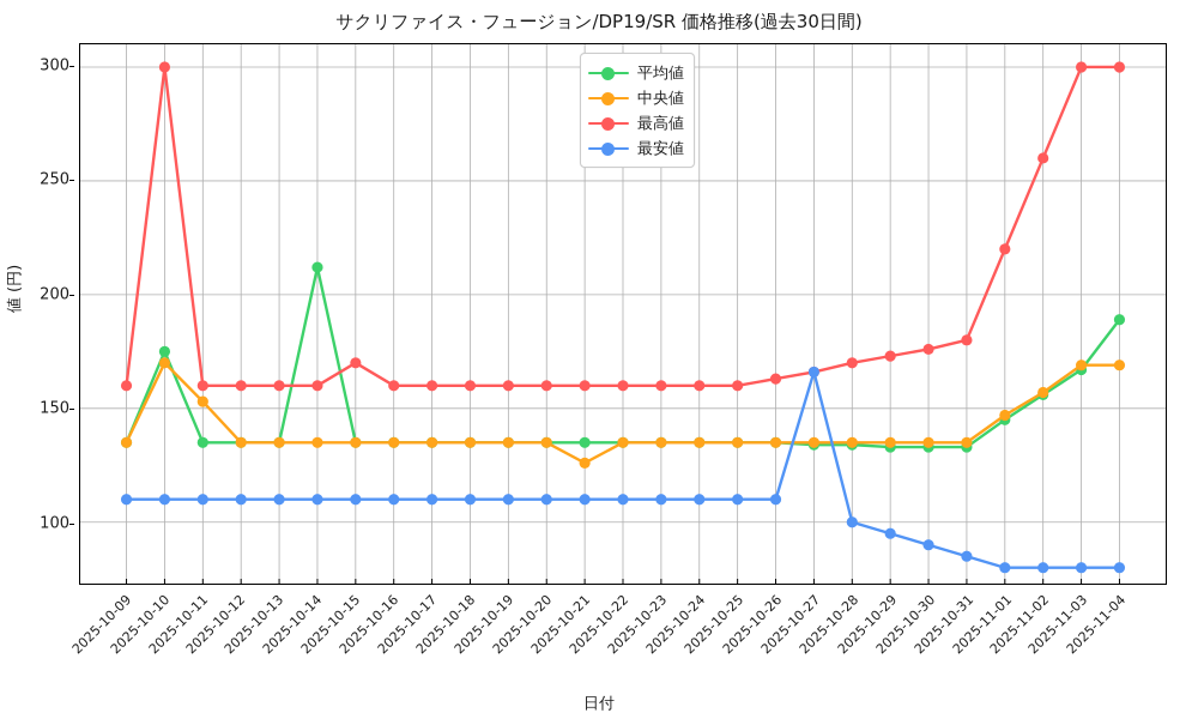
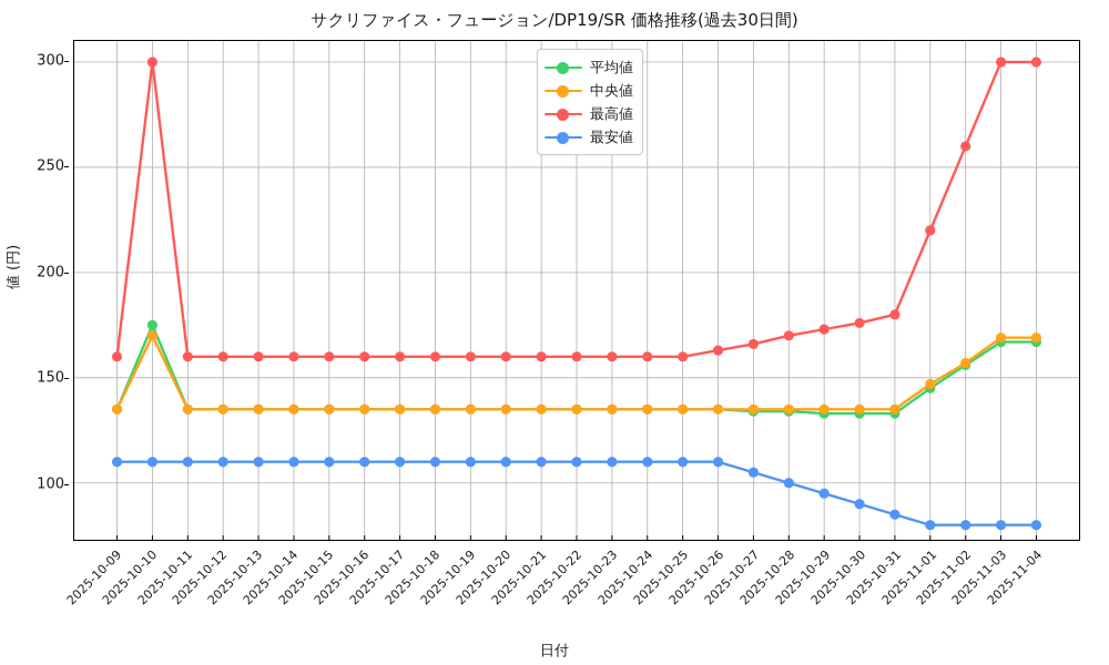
中央値/2025-10-11: 153 -> 135
平均値/2025-10-14: 212 -> 135
最高値/2025-10-15: 170 -> 160
中央値/2025-10-21: 126 -> 135
最安値/2025-10-27: 166 -> 105
平均値/2025-11-04: 189 -> 167
